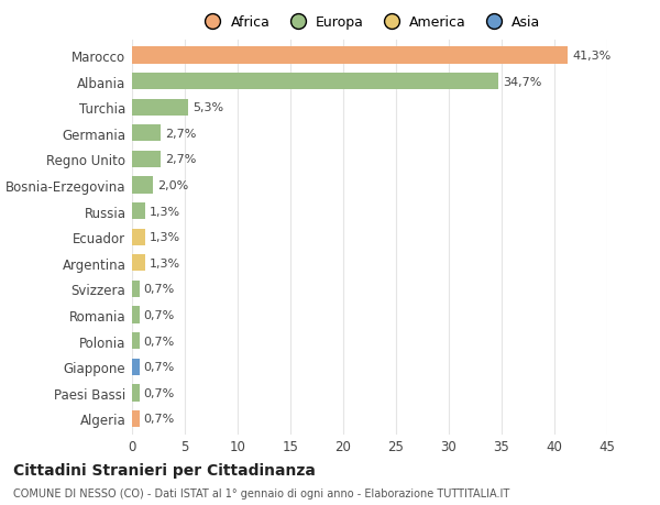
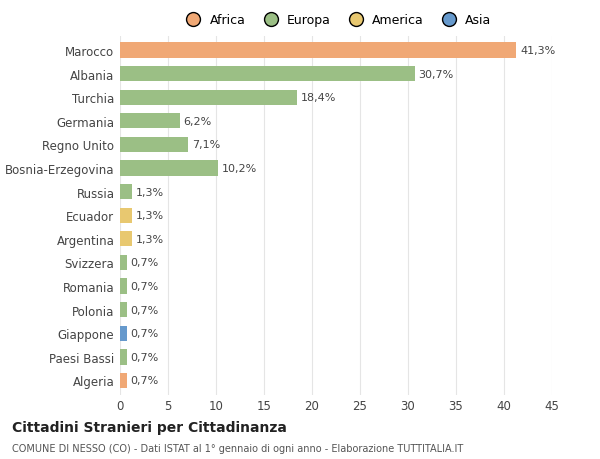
Albania: 34,7% -> 30,7%
Turchia: 5,3% -> 18,4%
Germania: 2,7% -> 6,2%
Regno Unito: 2,7% -> 7,1%
Bosnia-Erzegovina: 2,0% -> 10,2%
